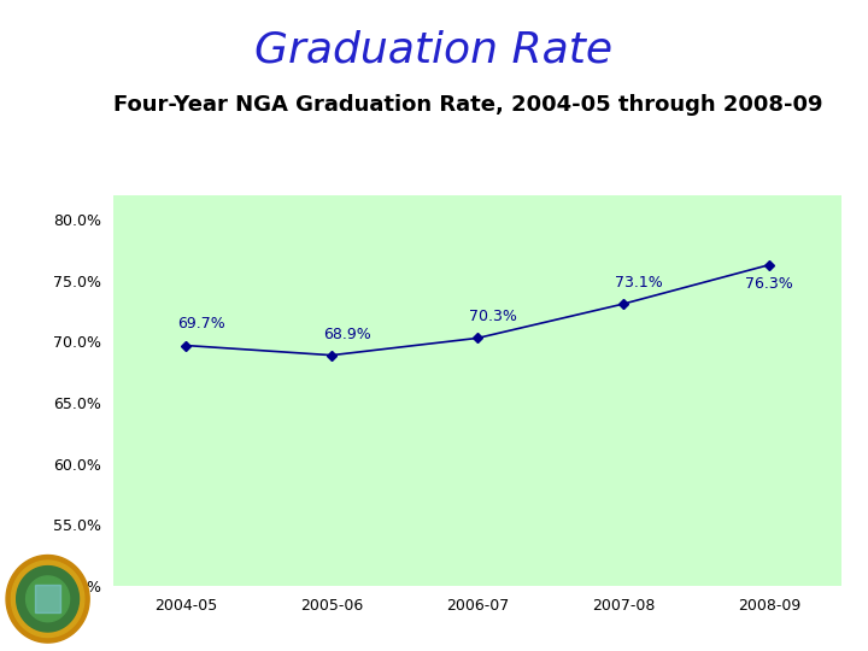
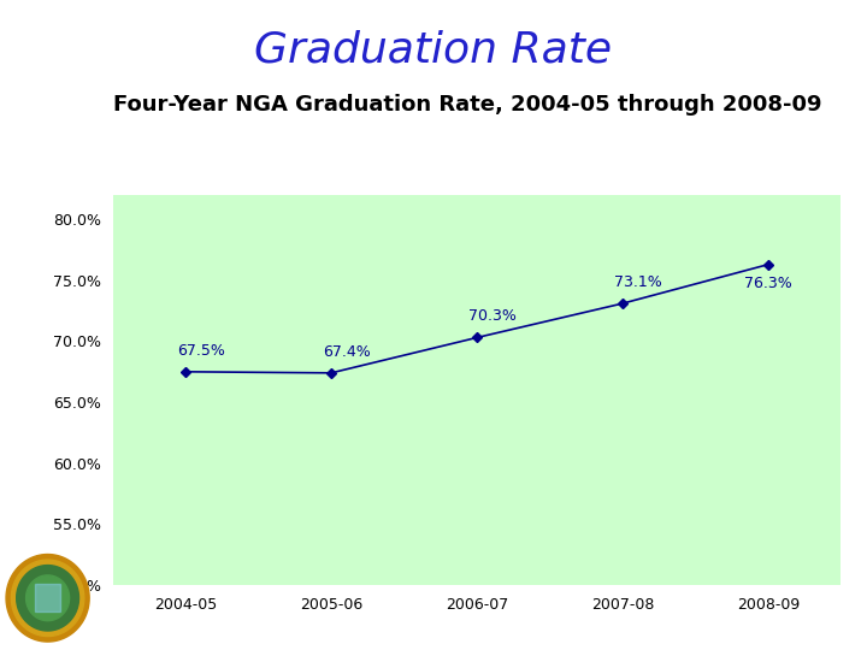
2004-05: 69.7% -> 67.5%
2005-06: 68.9% -> 67.4%
